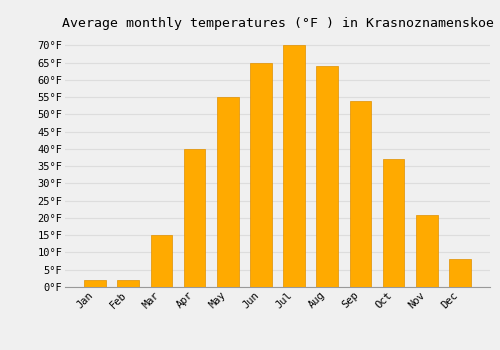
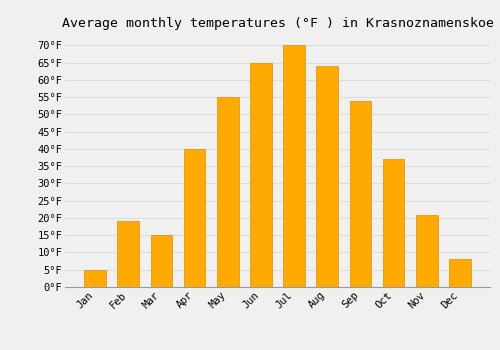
Jan: 2°F -> 5°F
Feb: 2°F -> 19°F
